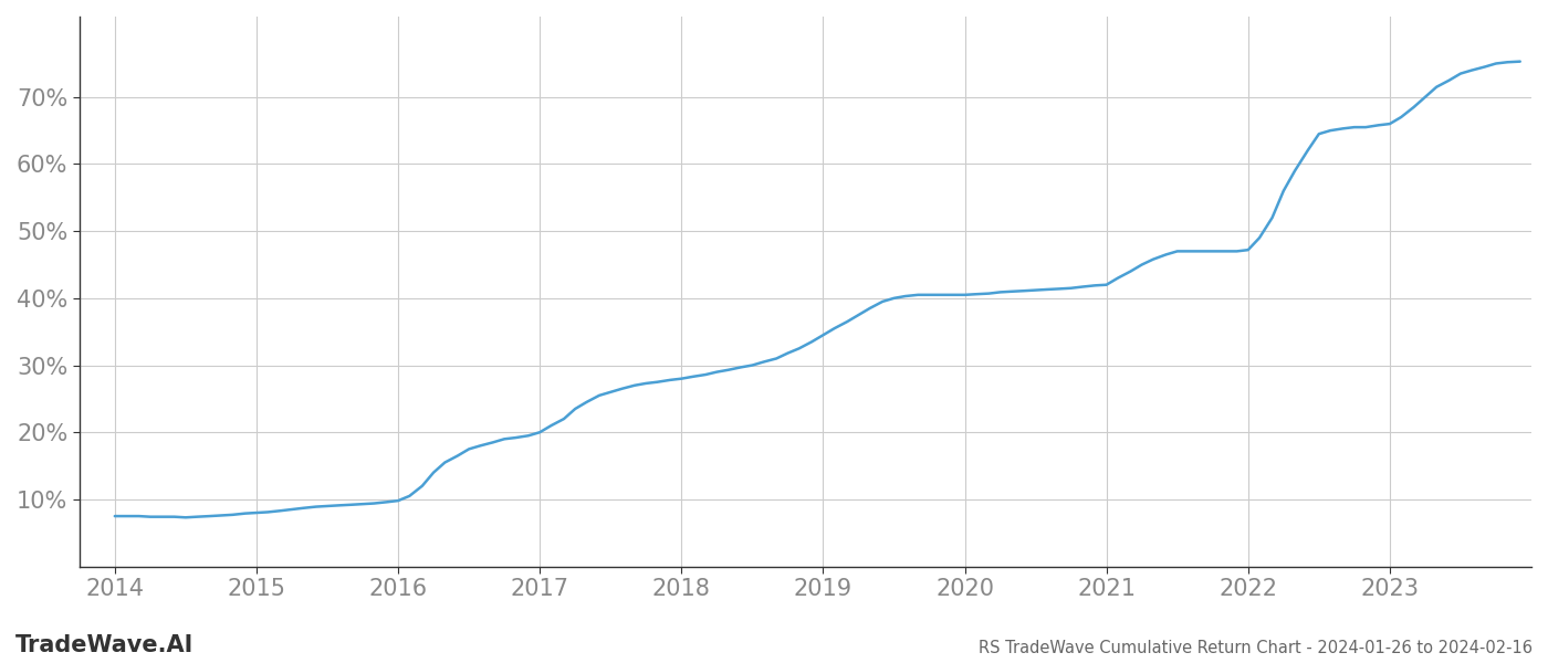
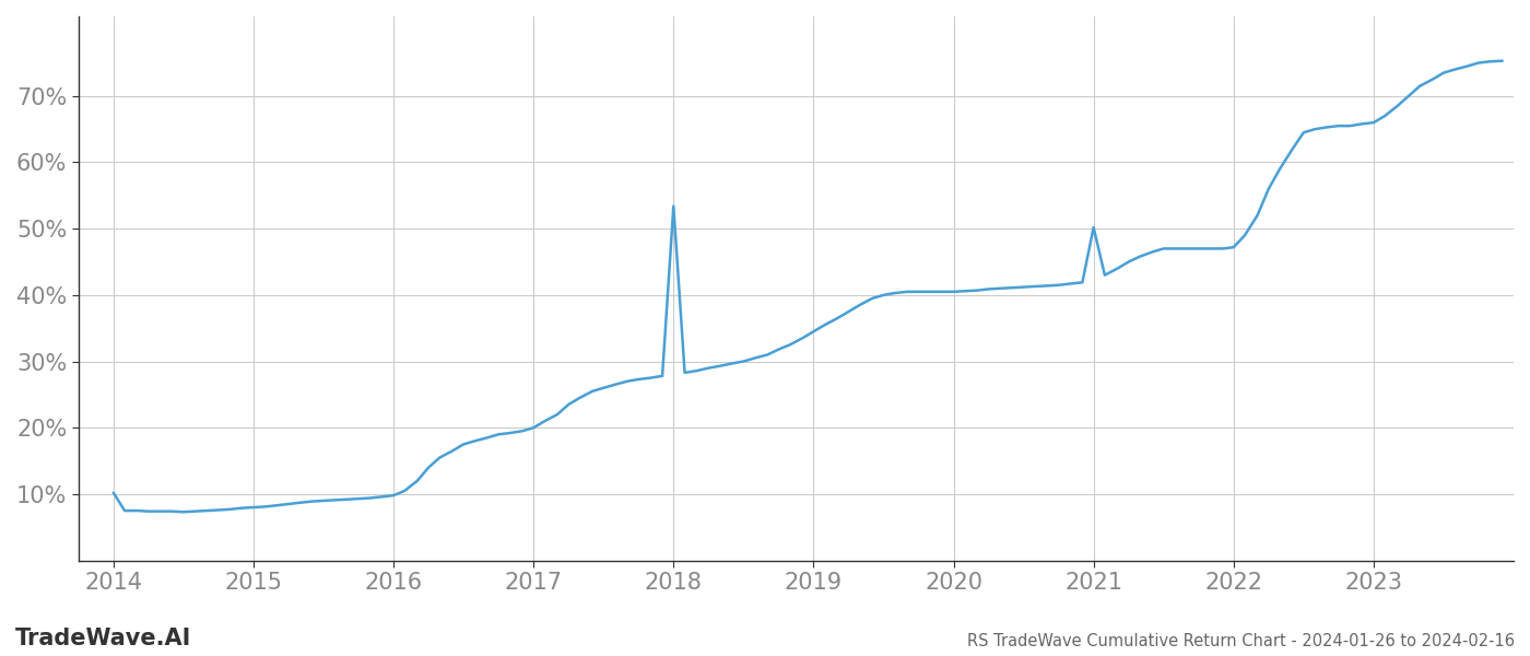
2014: 7.5% -> 10.2%
2018: 28.0% -> 53.4%
2021: 42.0% -> 50.2%
